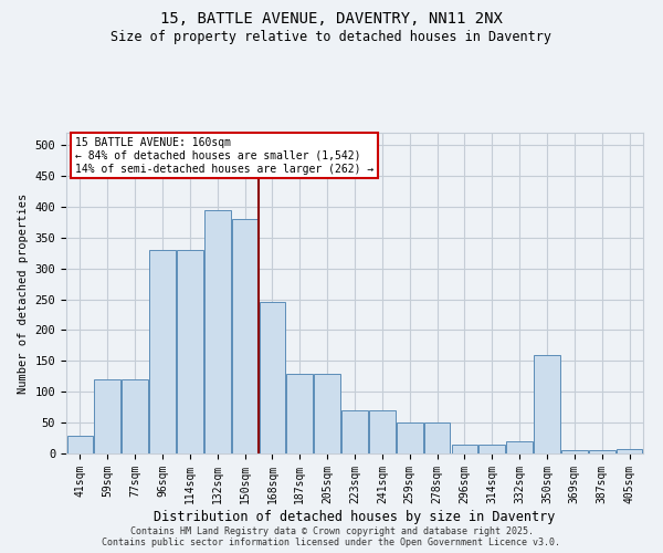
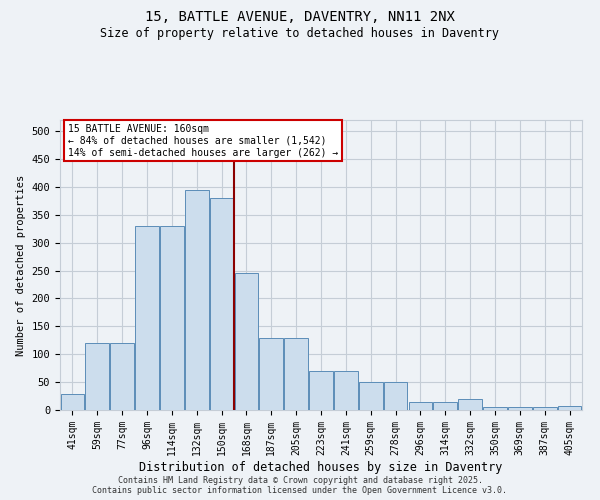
350sqm: 160 -> 5
